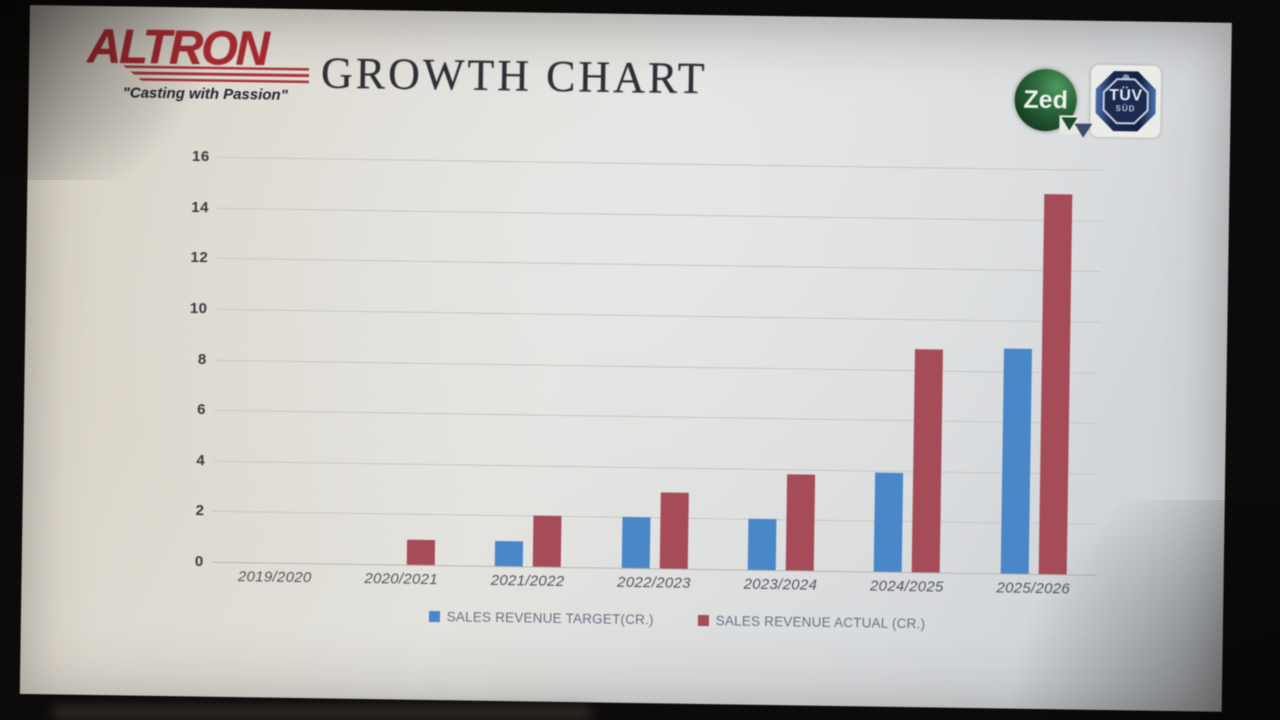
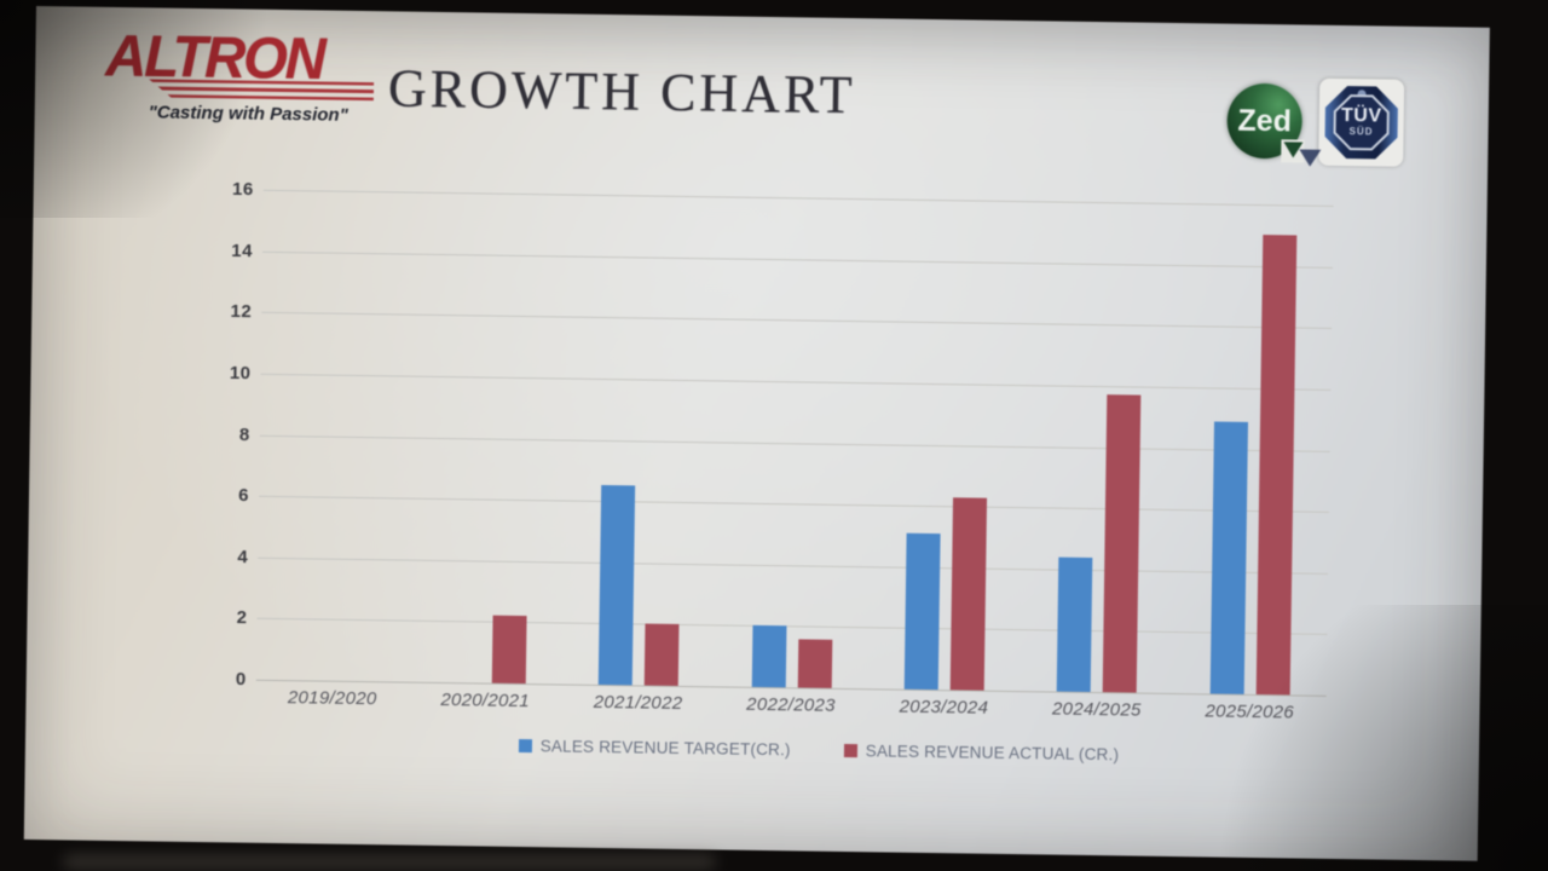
SALES REVENUE ACTUAL (CR.)/2020/2021: 1.0 -> 2.2
SALES REVENUE TARGET(CR.)/2021/2022: 1.0 -> 6.5
SALES REVENUE ACTUAL (CR.)/2022/2023: 3.0 -> 1.6
SALES REVENUE TARGET(CR.)/2023/2024: 2.0 -> 5.1
SALES REVENUE ACTUAL (CR.)/2023/2024: 3.8 -> 6.3
SALES REVENUE TARGET(CR.)/2024/2025: 3.9 -> 4.4
SALES REVENUE ACTUAL (CR.)/2024/2025: 8.8 -> 9.7
